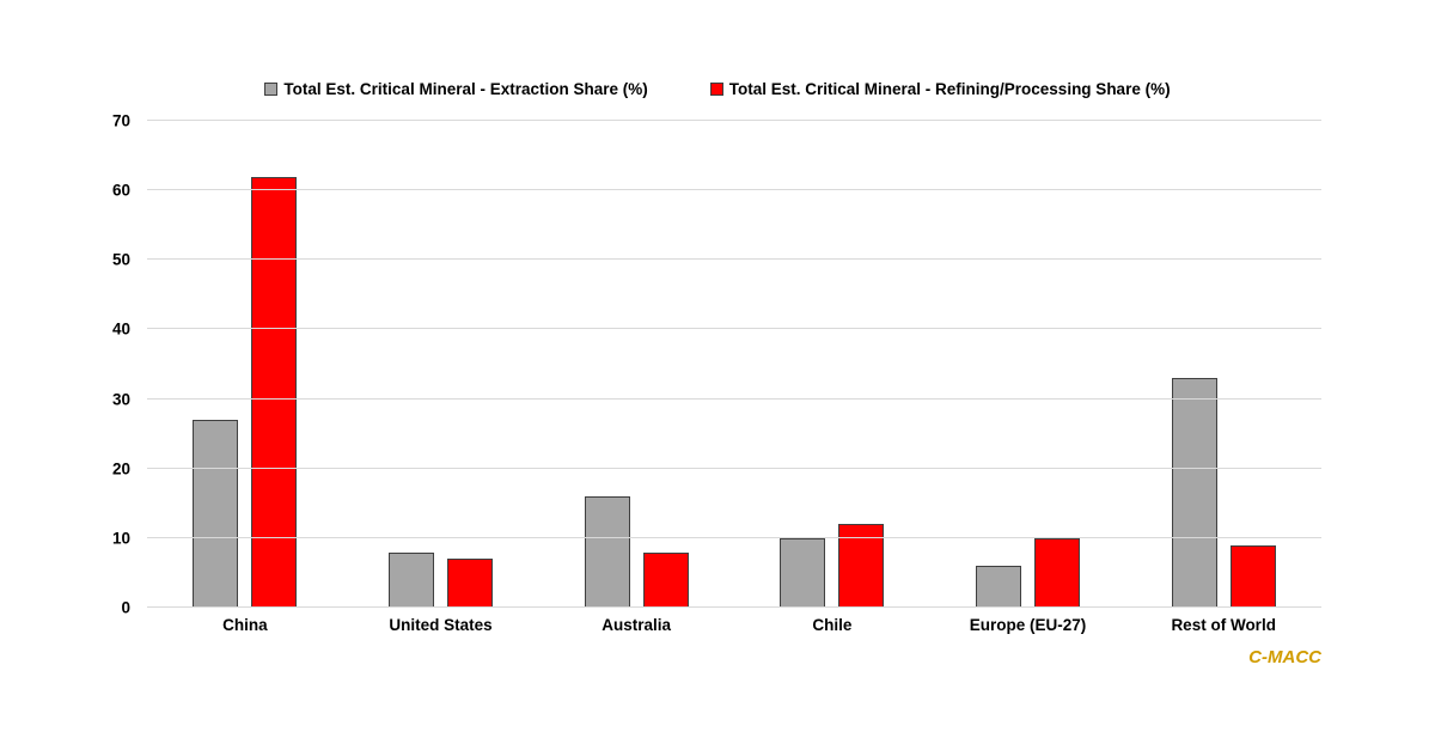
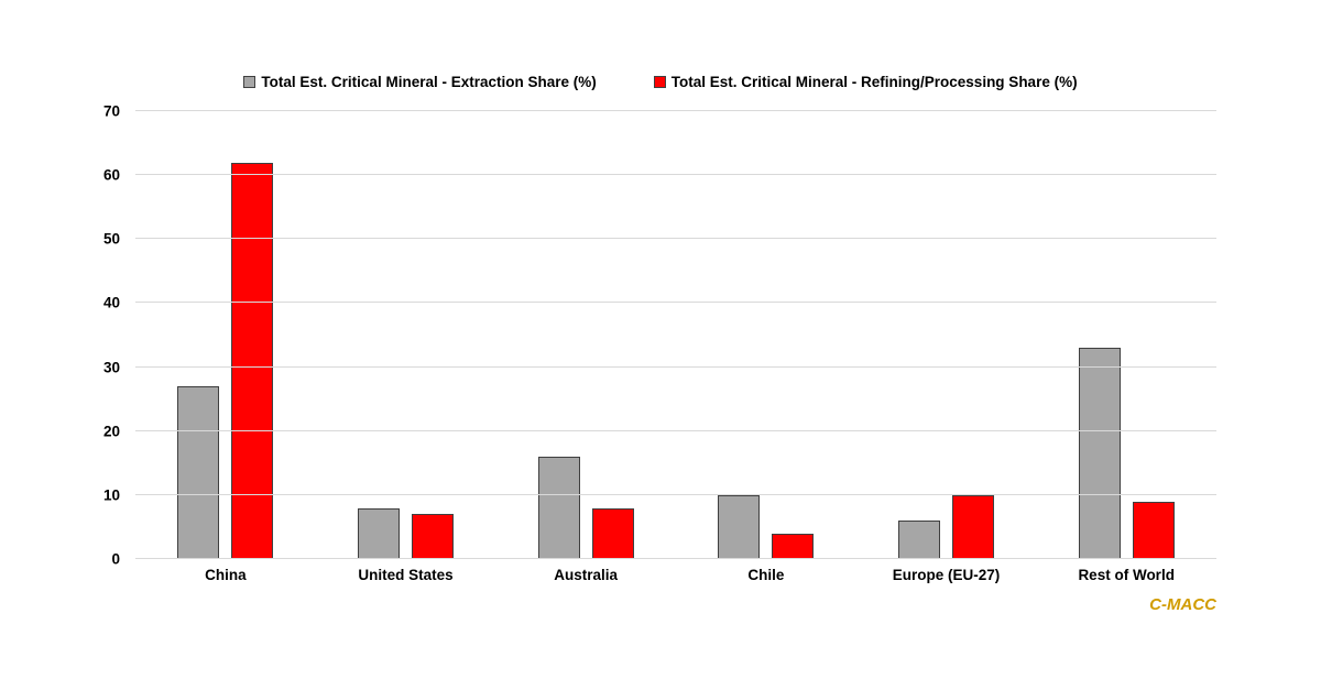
Total Est. Critical Mineral - Refining/Processing Share (%)/Chile: 12 -> 4
